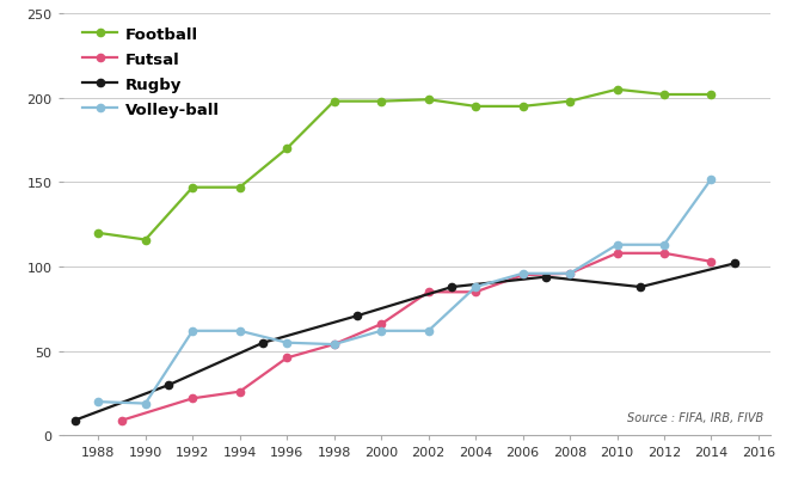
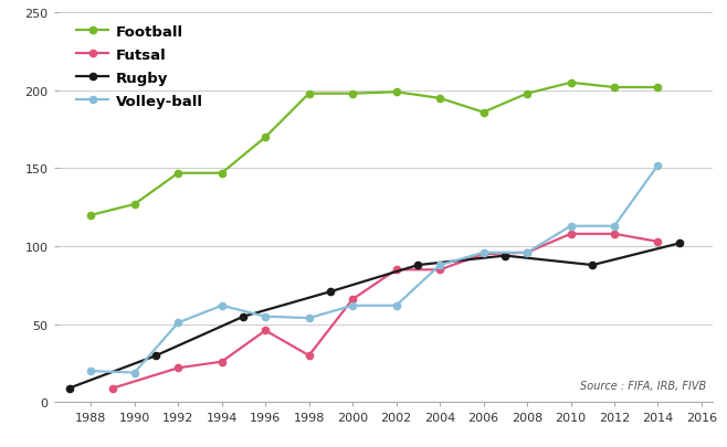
Football/1990: 116 -> 127
Volley-ball/1992: 62 -> 51
Futsal/1998: 54 -> 30
Football/2006: 195 -> 186
